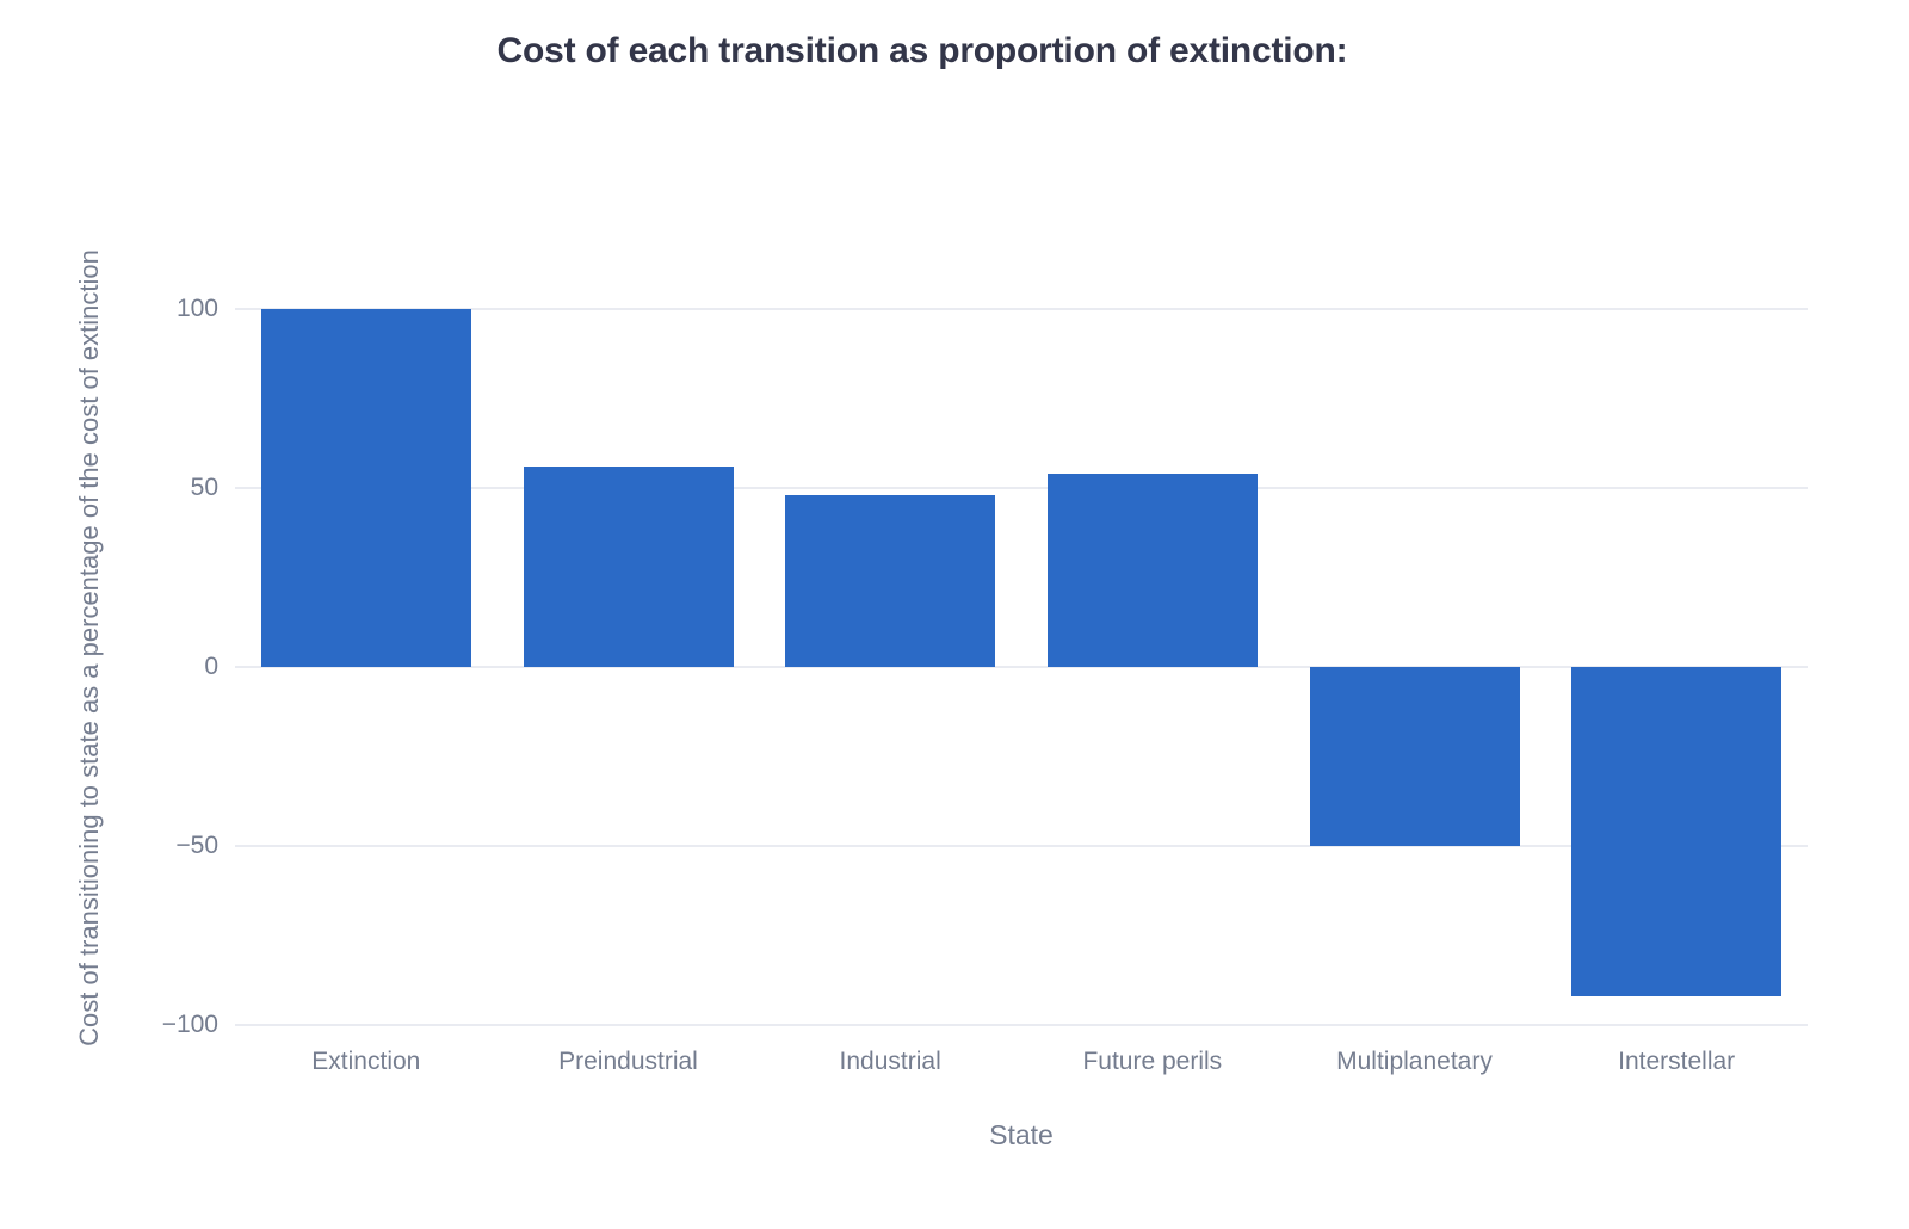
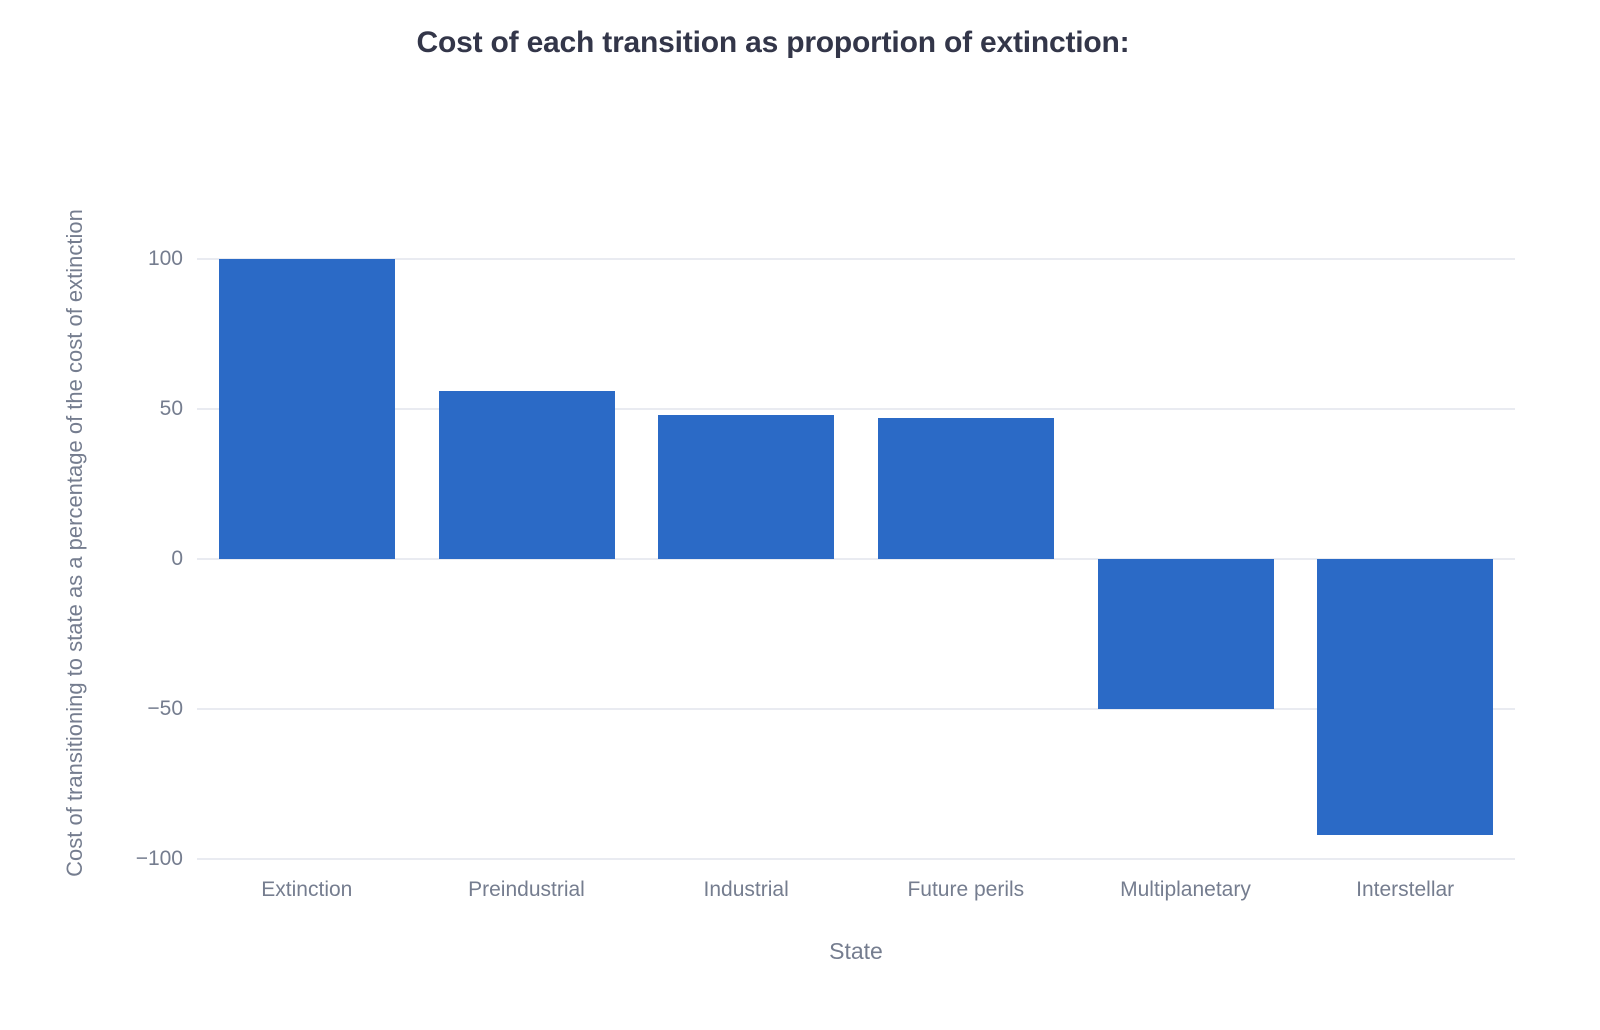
Future perils: 54 -> 47
